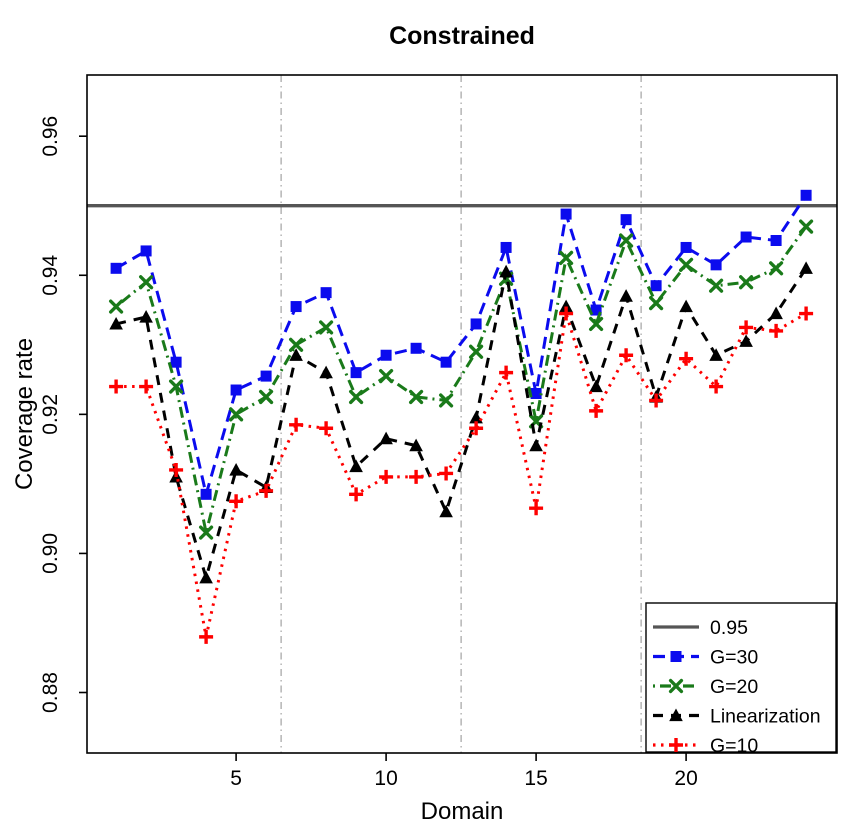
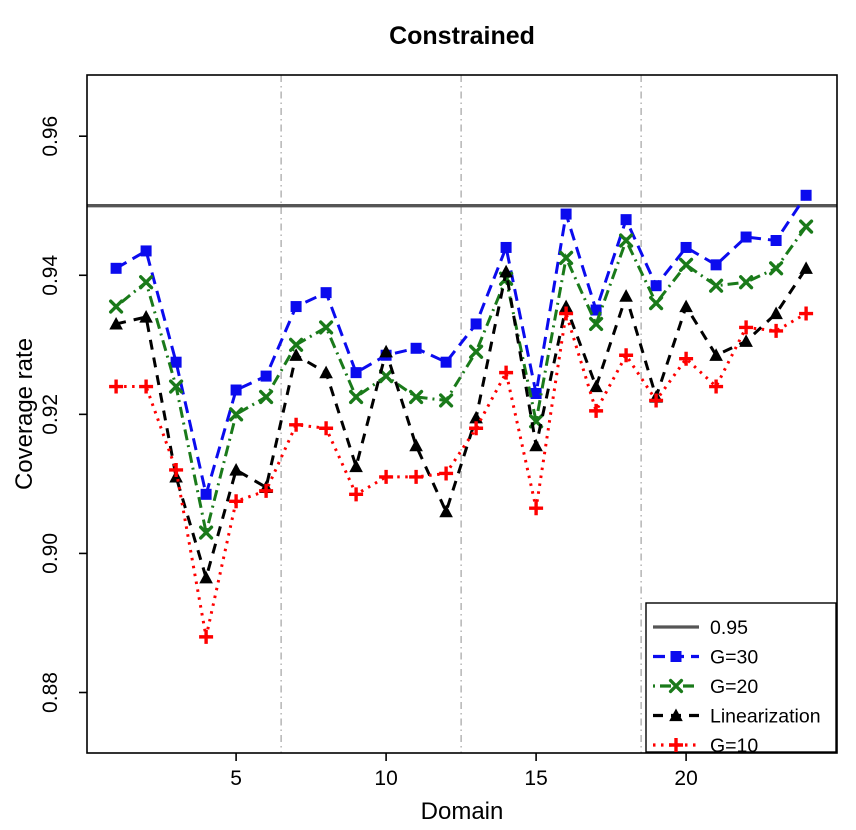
Linearization/10: 0.916 -> 0.929
